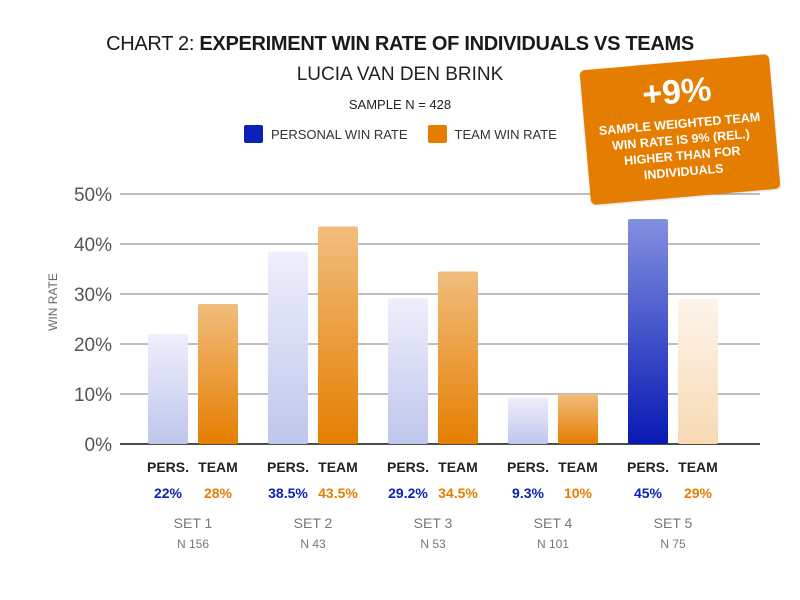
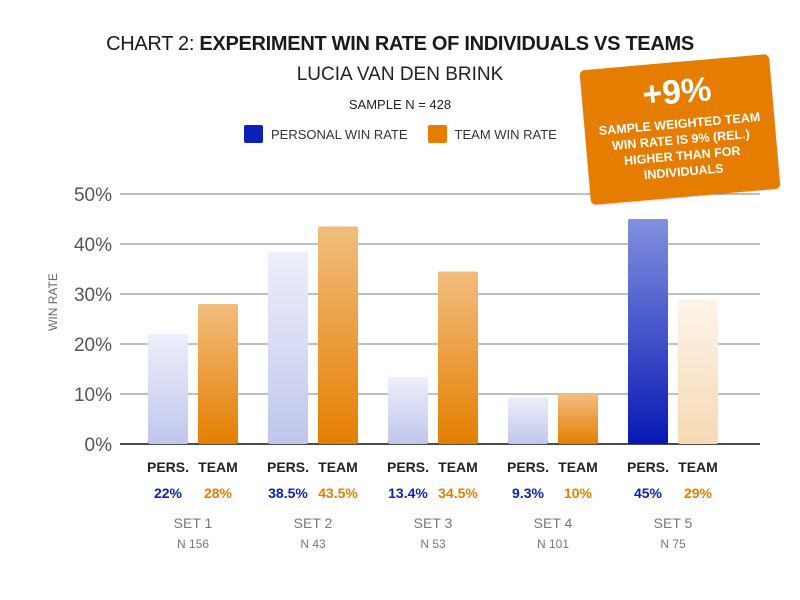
PERSONAL WIN RATE/SET 3: 29.2% -> 13.4%
